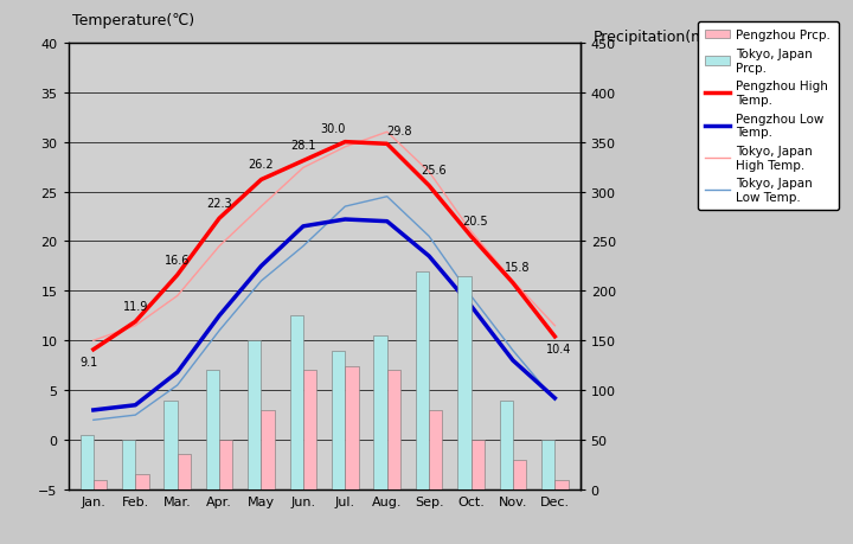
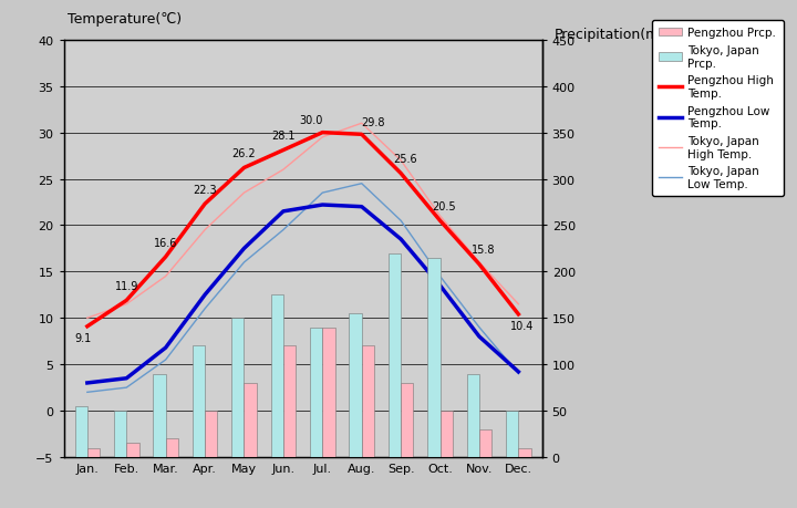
Pengzhou Prcp./Mar.: 36 -> 20
Tokyo, Japan High Temp./Jun.: 27.4 -> 26.0
Pengzhou Prcp./Jul.: 124 -> 140
